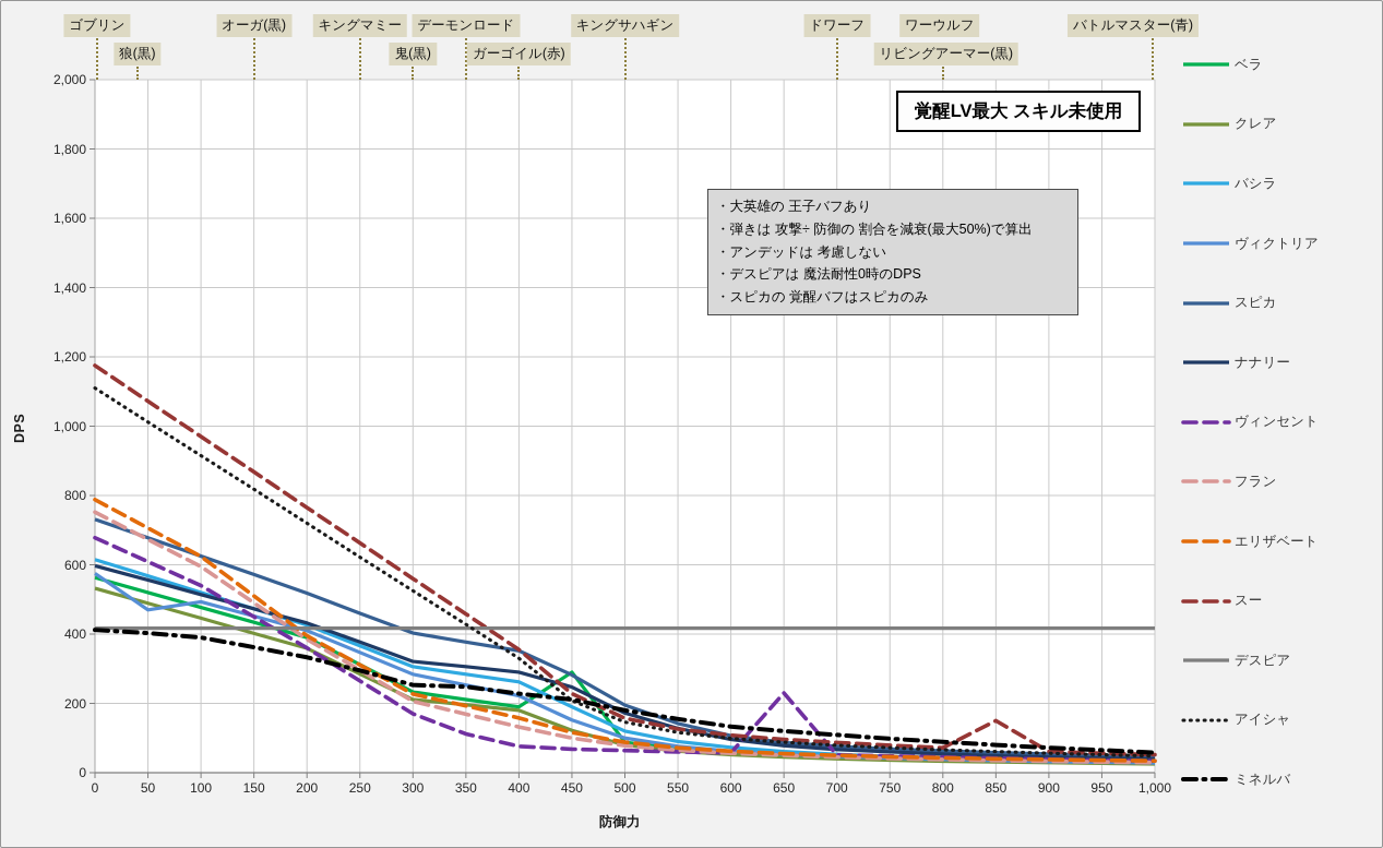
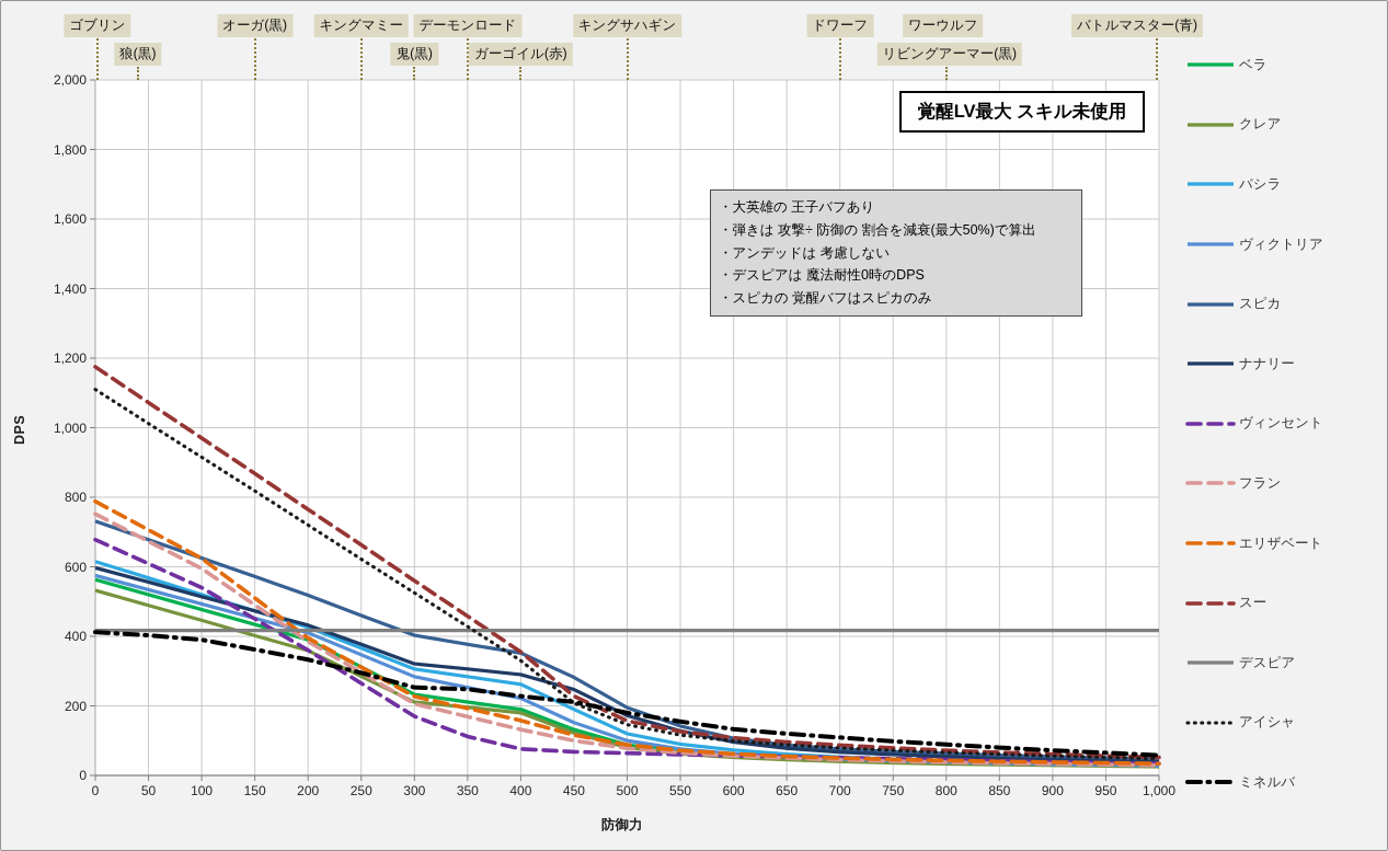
ヴィクトリア/50: 470 -> 530
ベラ/450: 290 -> 130
ヴィンセント/650: 230 -> 50
スー/850: 150 -> 70
